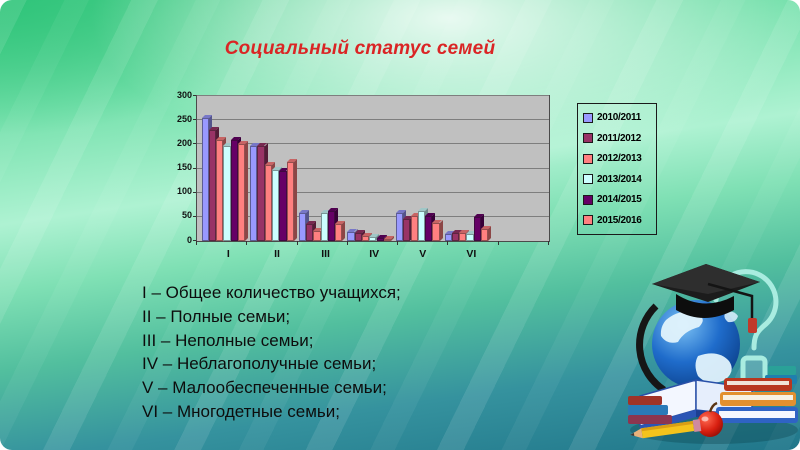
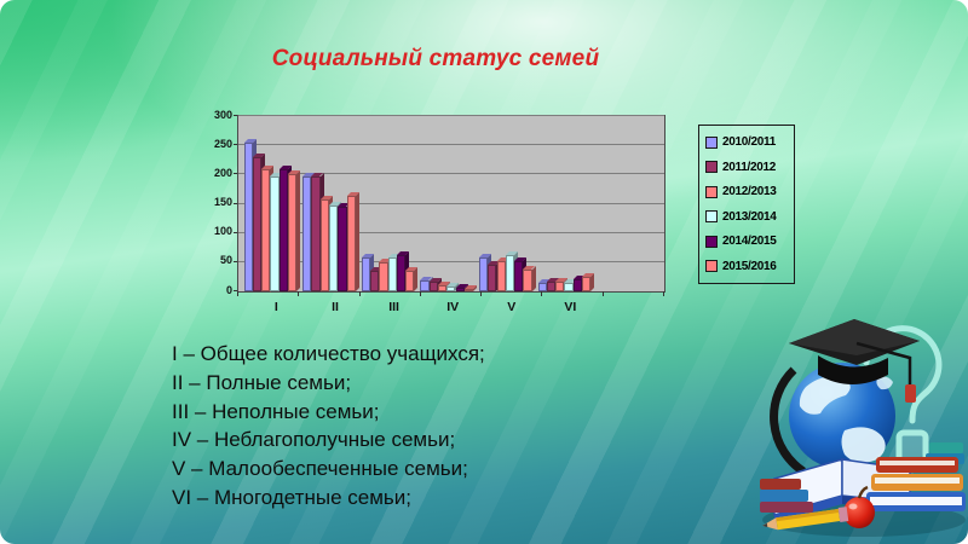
2012/2013/III: 20 -> 50
2014/2015/VI: 50 -> 20
